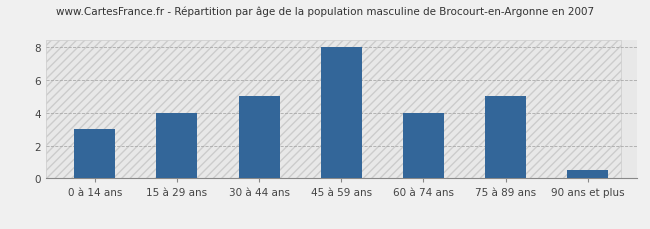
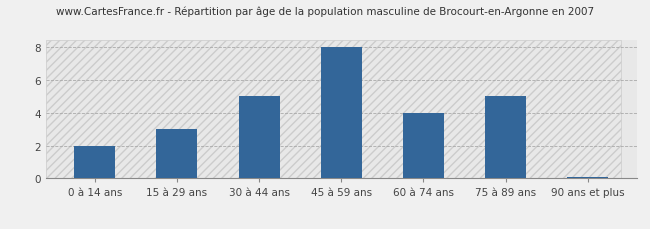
0 à 14 ans: 3.0 -> 2.0
15 à 29 ans: 4.0 -> 3.0
90 ans et plus: 0.5 -> 0.1
